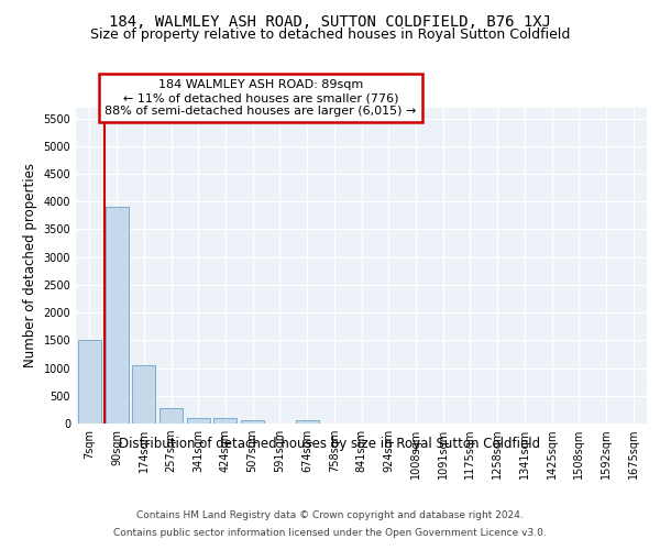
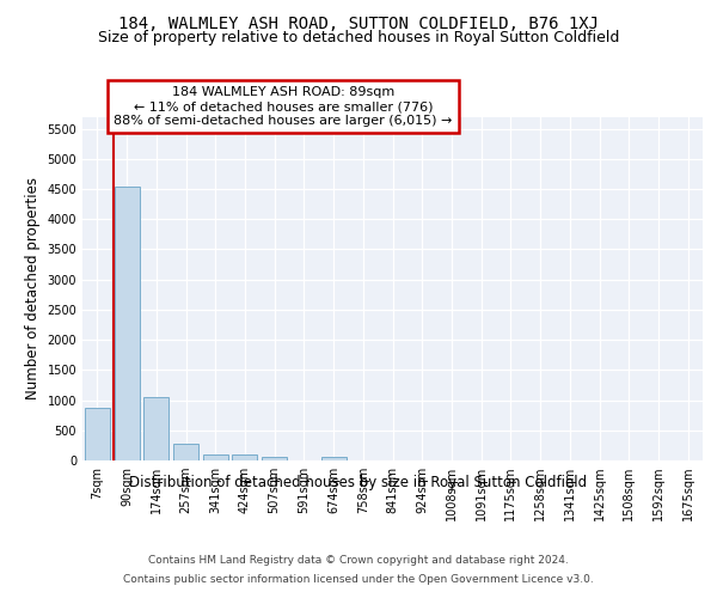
7sqm: 1500 -> 880
90sqm: 3900 -> 4550
